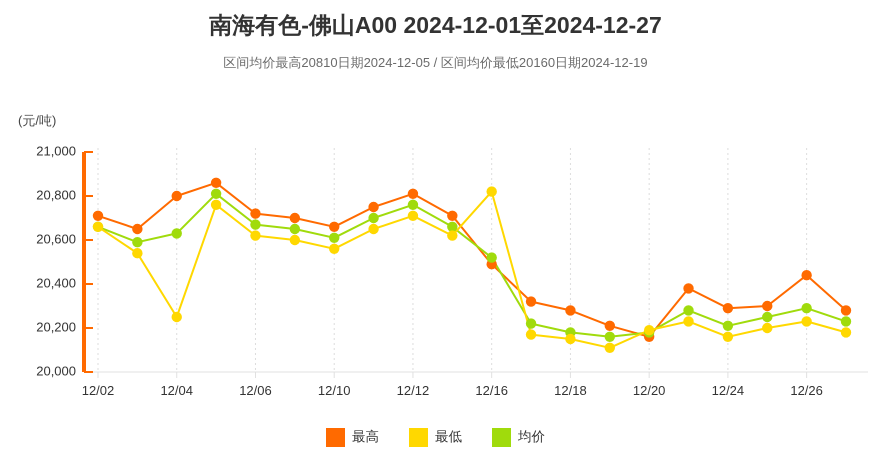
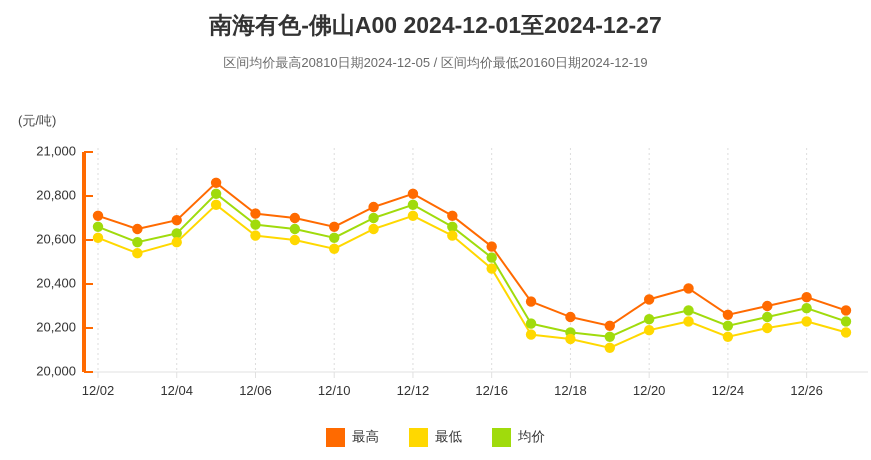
最低/12/02: 20660 -> 20610
最高/12/04: 20800 -> 20690
最低/12/04: 20250 -> 20590
最高/12/16: 20490 -> 20570
最低/12/16: 20820 -> 20470
最高/12/18: 20280 -> 20250
最高/12/20: 20160 -> 20330
均价/12/20: 20180 -> 20240
最高/12/24: 20290 -> 20260
最高/12/26: 20440 -> 20340
